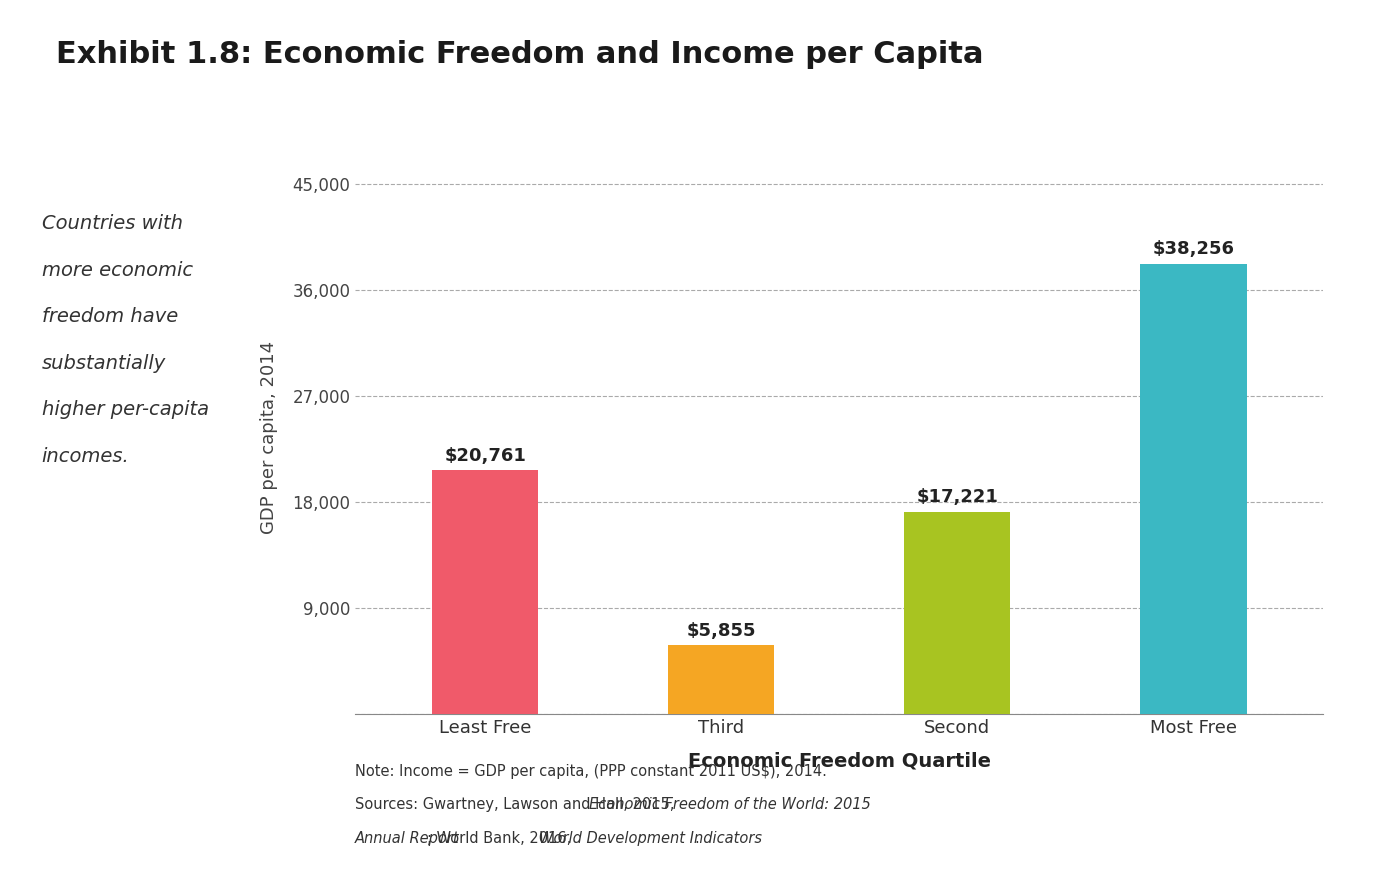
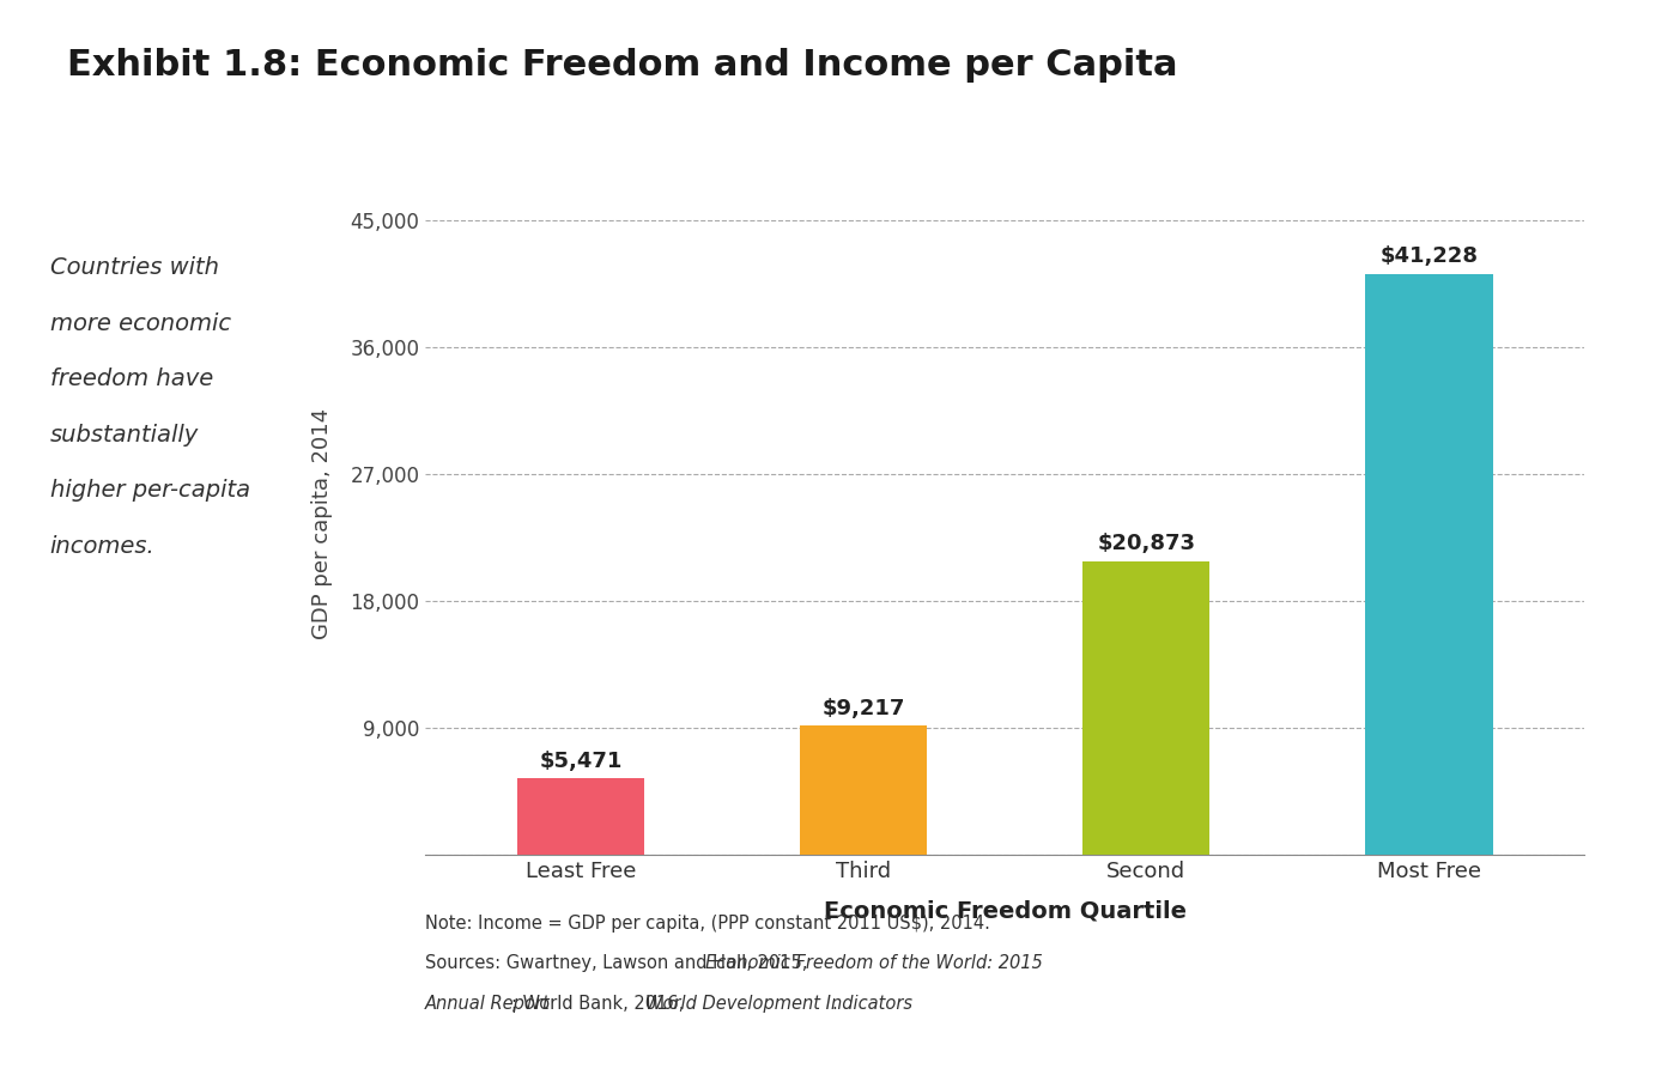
Least Free: $20,761 -> $5,471
Third: $5,855 -> $9,217
Second: $17,221 -> $20,873
Most Free: $38,256 -> $41,228
